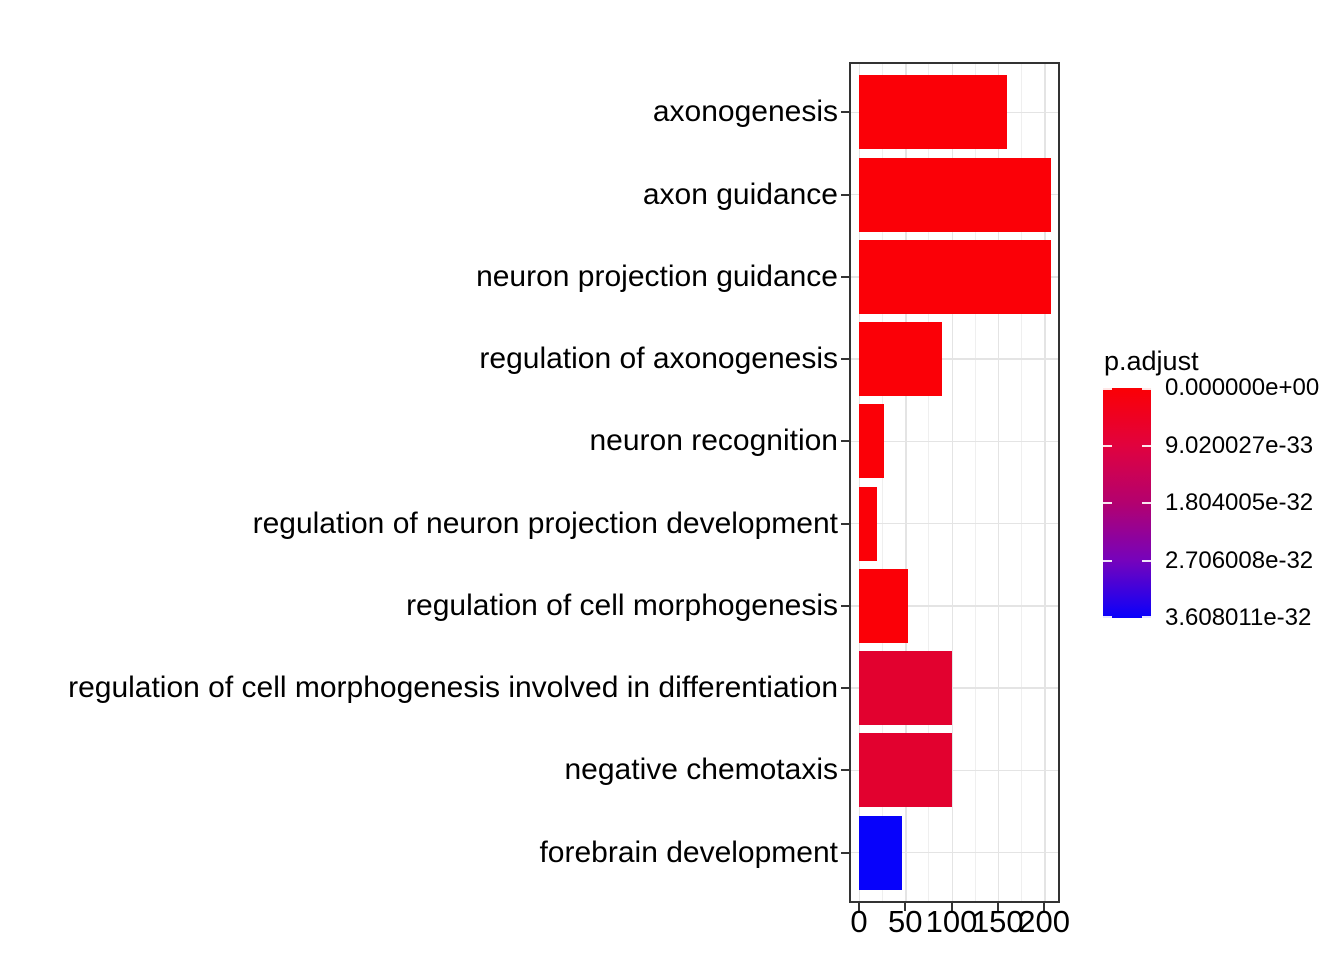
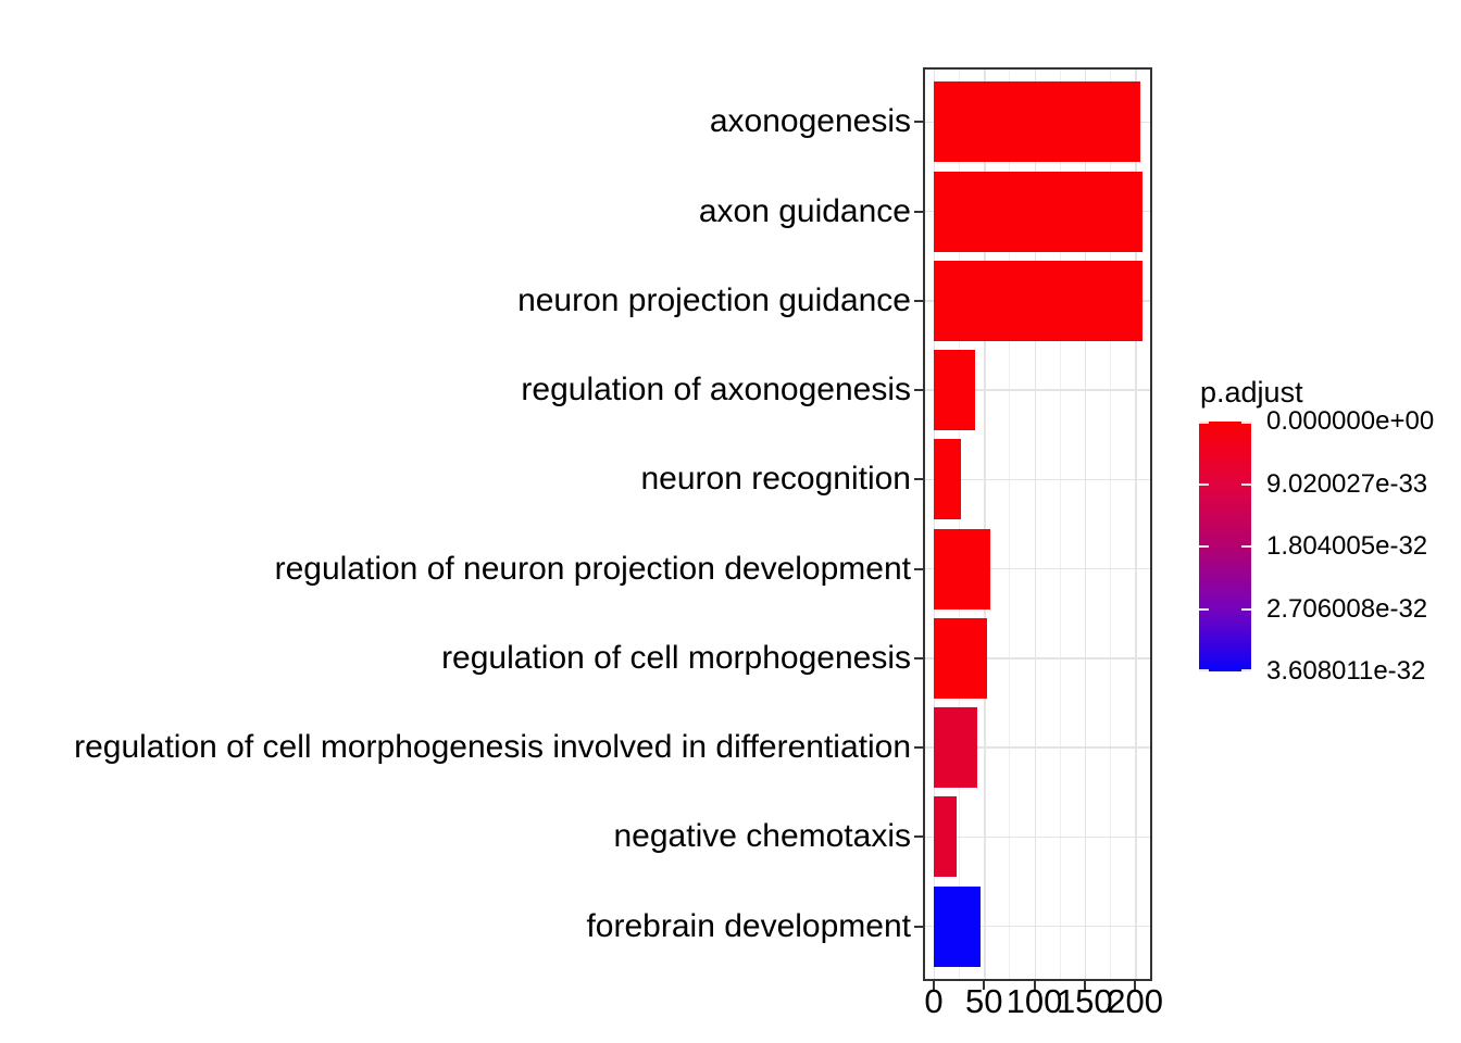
axonogenesis: 160 -> 200
regulation of axonogenesis: 90 -> 40
regulation of neuron projection development: 20 -> 60
regulation of cell morphogenesis involved in differentiation: 100 -> 40
negative chemotaxis: 100 -> 20
